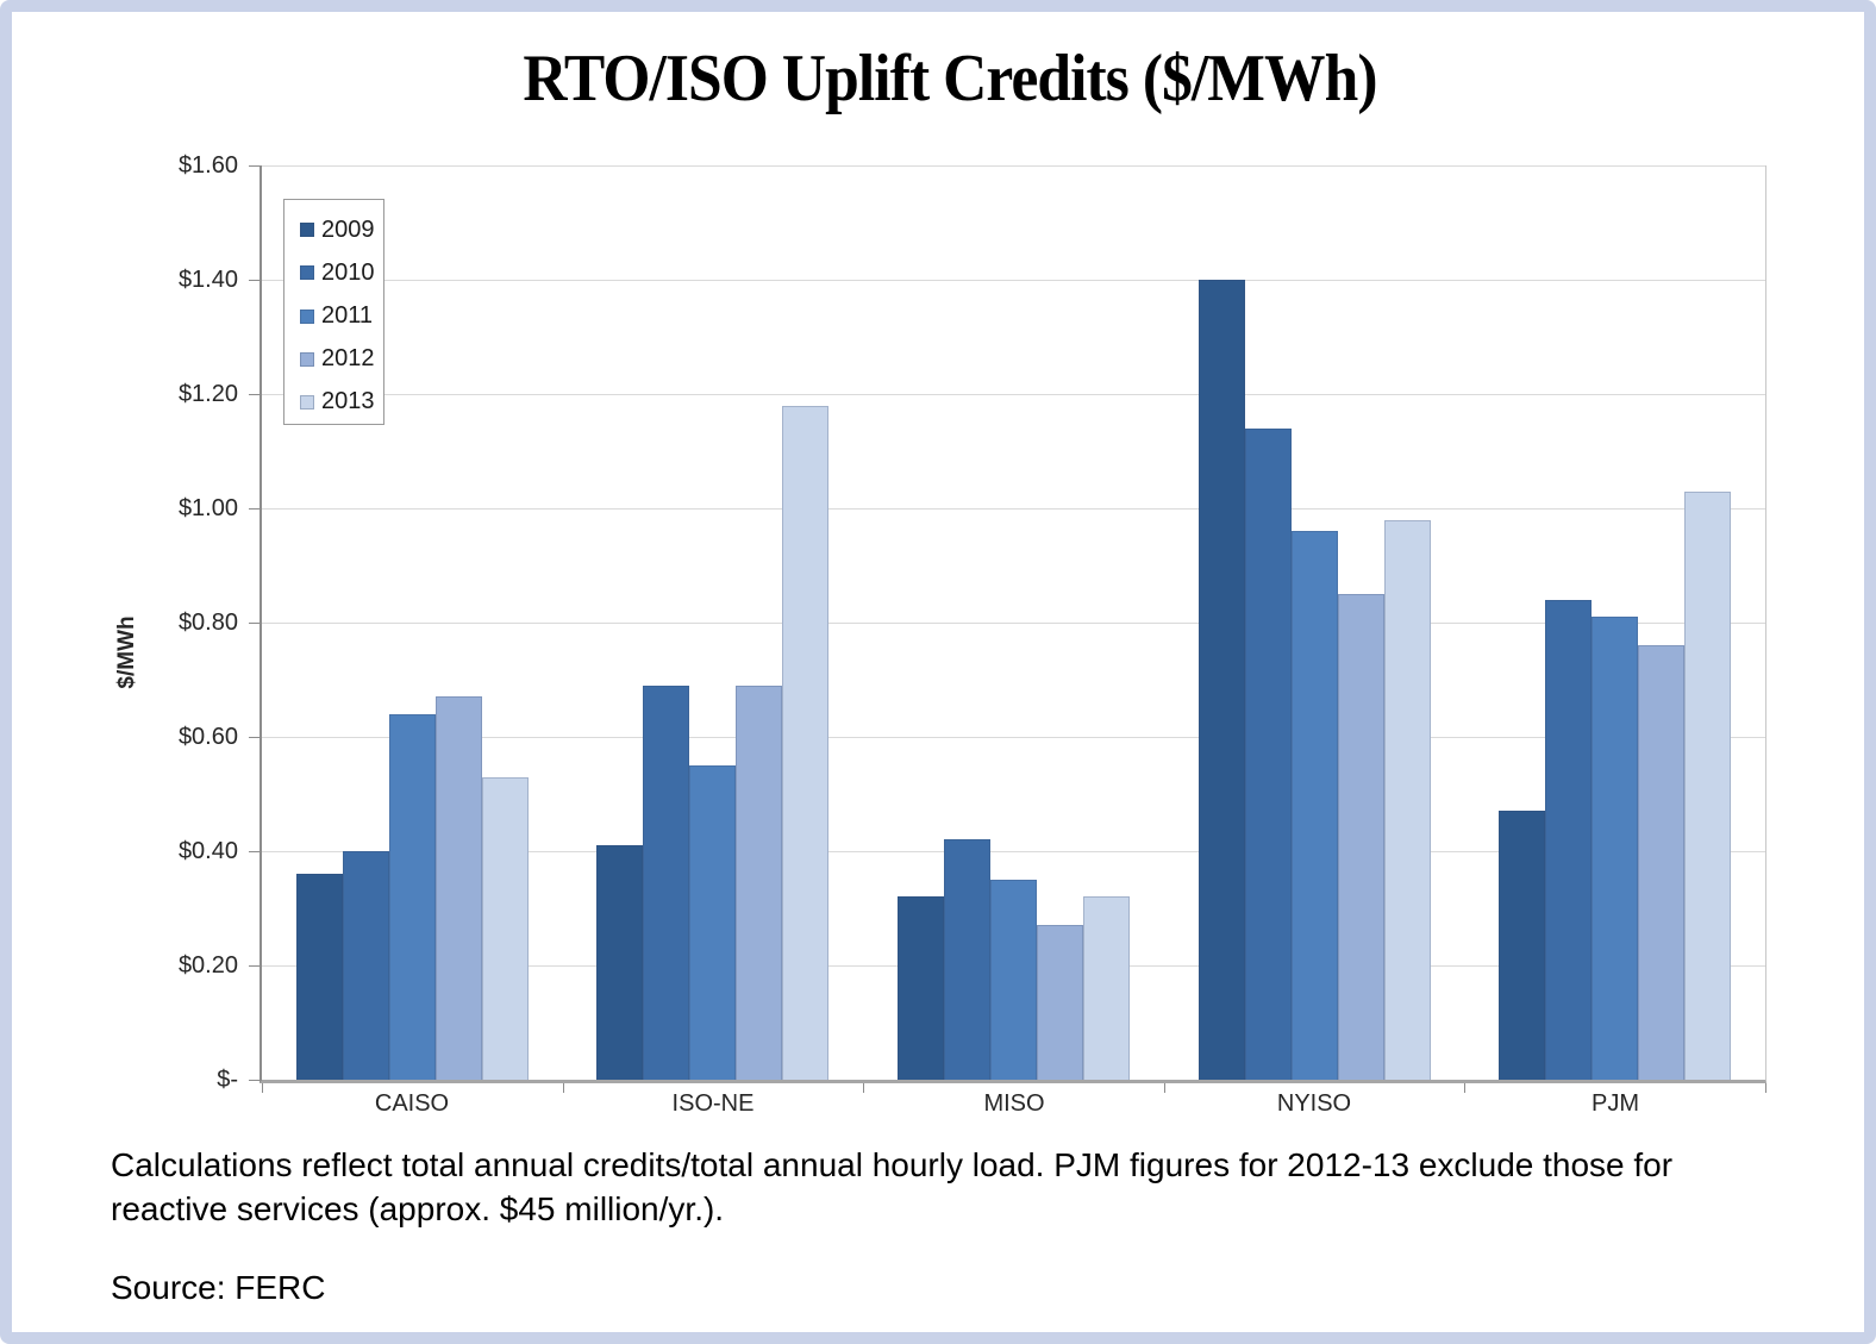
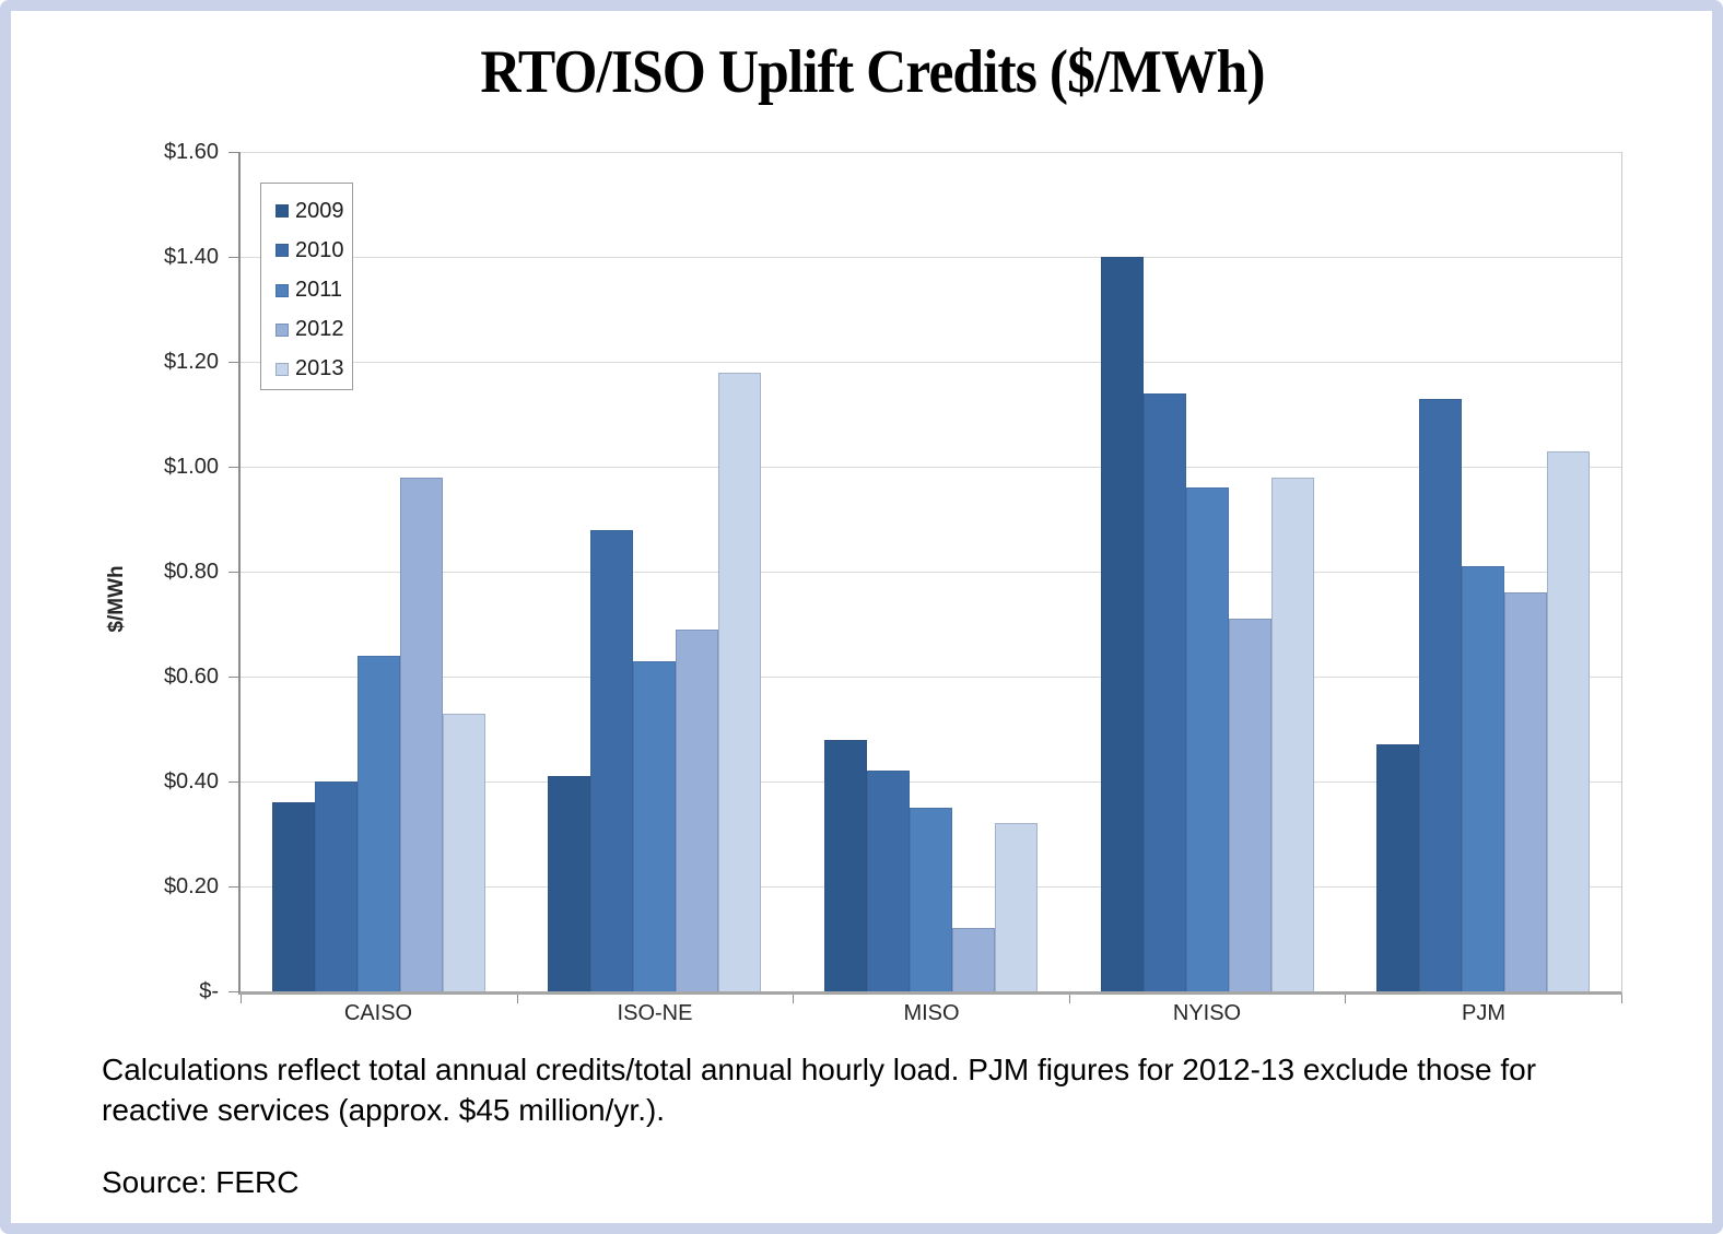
2012/CAISO: $0.67 -> $0.98
2010/ISO-NE: $0.69 -> $0.88
2011/ISO-NE: $0.55 -> $0.63
2009/MISO: $0.32 -> $0.48
2012/MISO: $0.27 -> $0.12
2012/NYISO: $0.85 -> $0.71
2010/PJM: $0.84 -> $1.13
